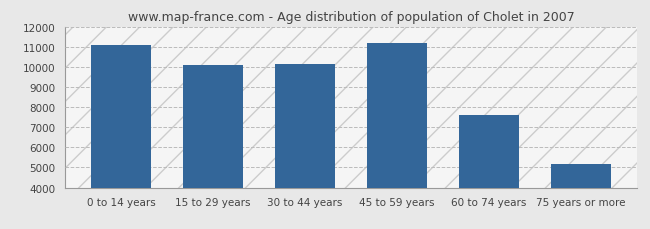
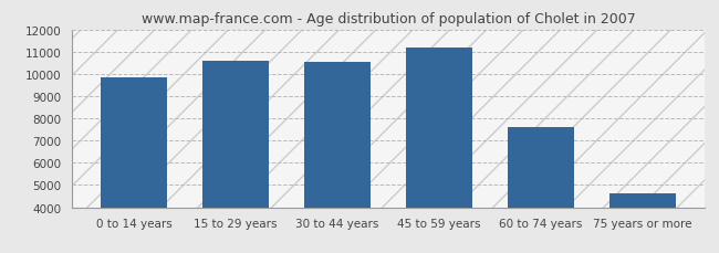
0 to 14 years: 11100 -> 9850
15 to 29 years: 10100 -> 10600
30 to 44 years: 10150 -> 10550
75 years or more: 5150 -> 4650
